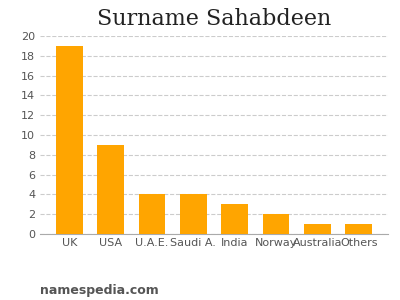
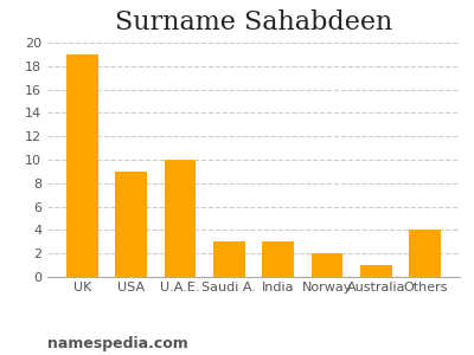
U.A.E.: 4 -> 10
Saudi A.: 4 -> 3
Others: 1 -> 4
